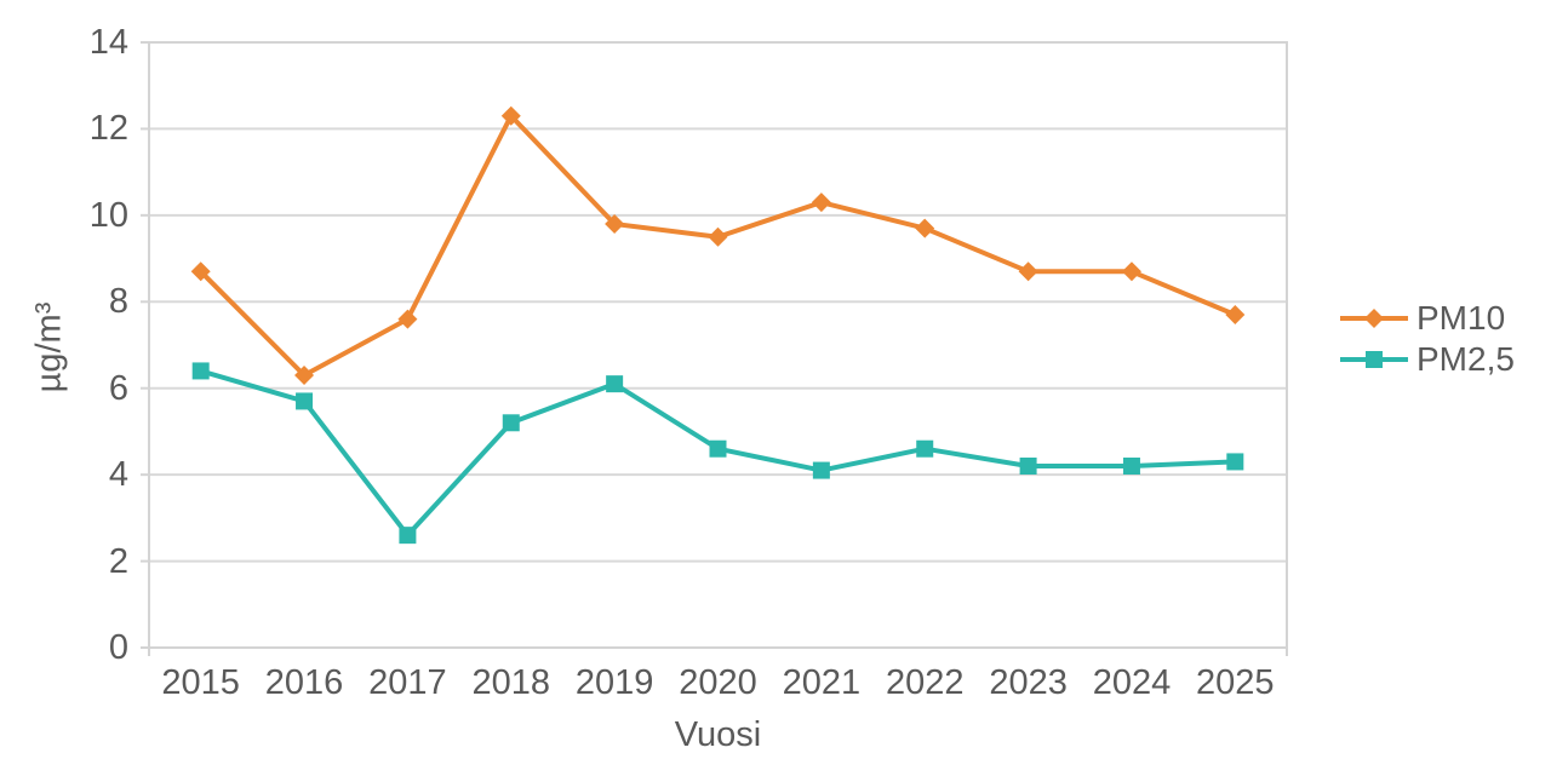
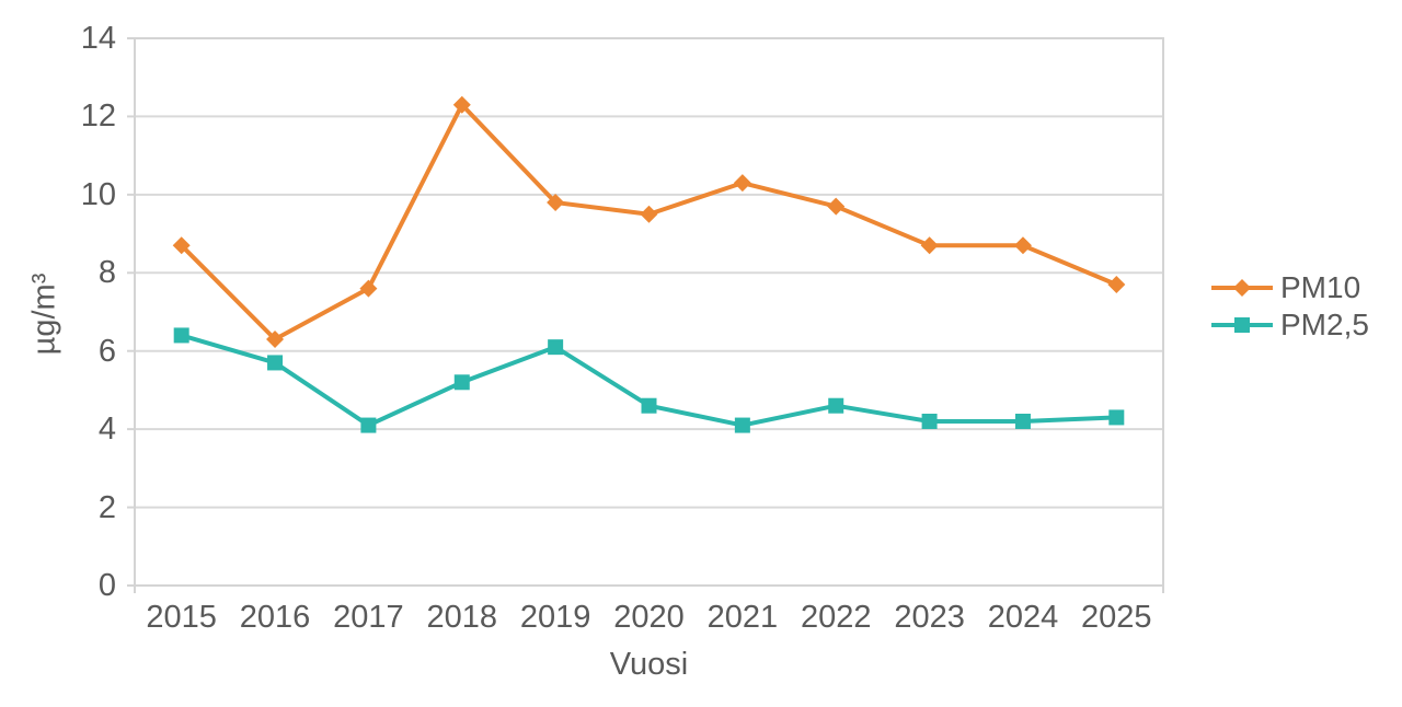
PM2,5/2017: 2.6 -> 4.1
